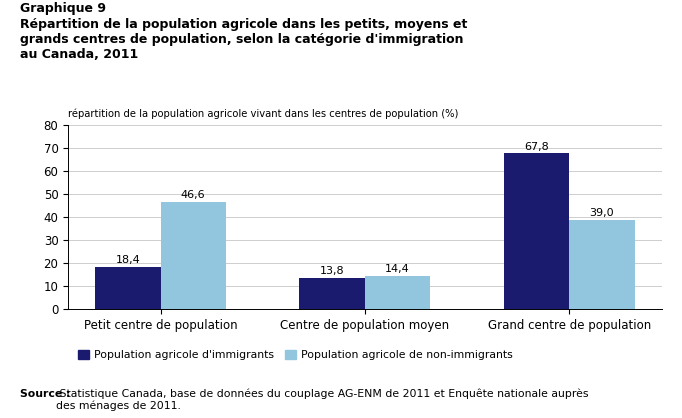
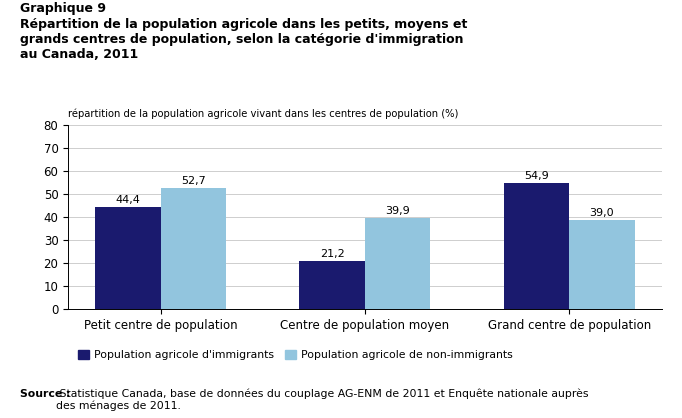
Population agricole d'immigrants/Petit centre de population: 18,4 -> 44,4
Population agricole de non-immigrants/Petit centre de population: 46,6 -> 52,7
Population agricole d'immigrants/Centre de population moyen: 13,8 -> 21,2
Population agricole de non-immigrants/Centre de population moyen: 14,4 -> 39,9
Population agricole d'immigrants/Grand centre de population: 67,8 -> 54,9
